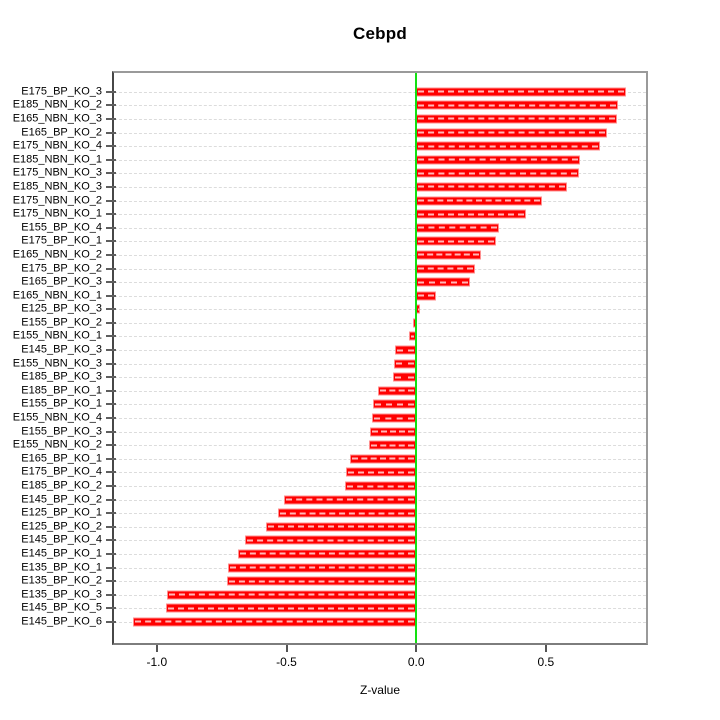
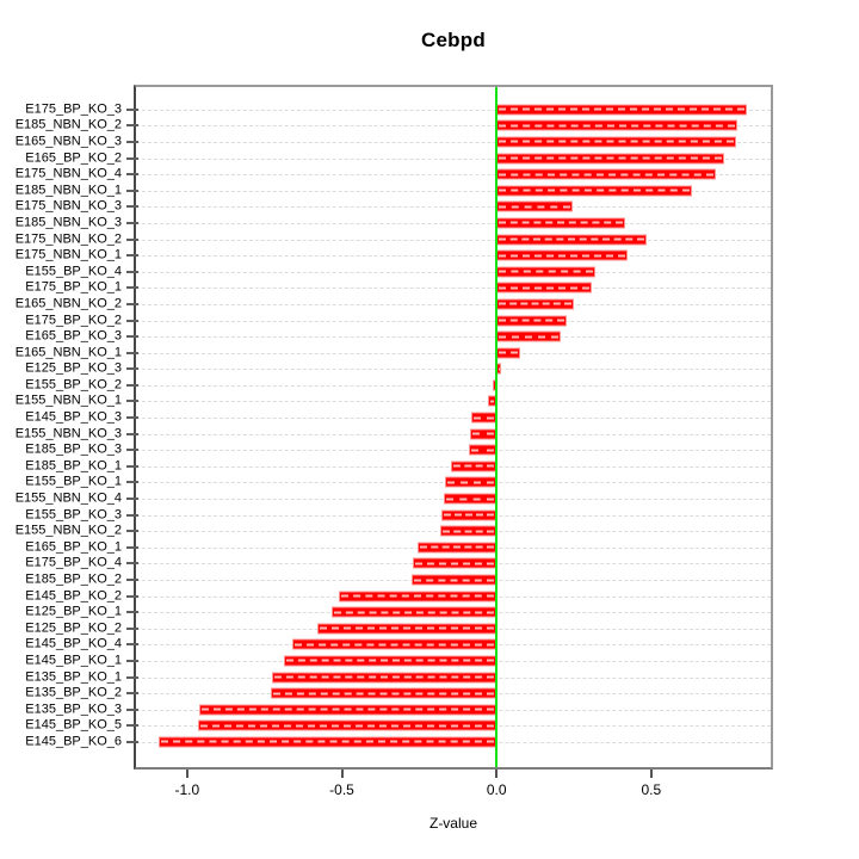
E175_NBN_KO_3: 0.64 -> 0.25
E185_NBN_KO_3: 0.59 -> 0.42
